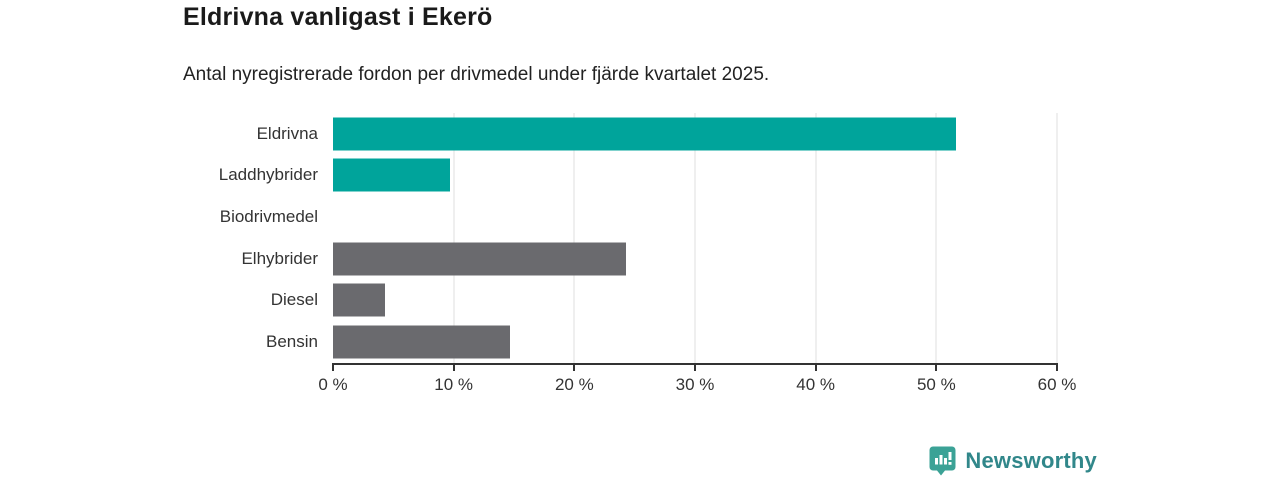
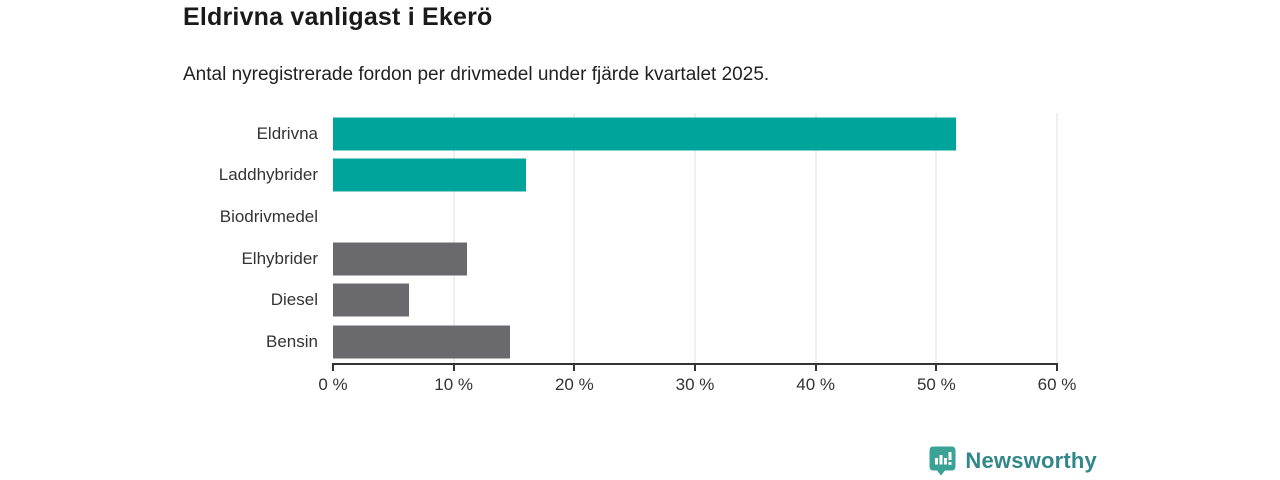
Laddhybrider: 9.7% -> 16.0%
Elhybrider: 24.3% -> 11.1%
Diesel: 4.3% -> 6.3%
